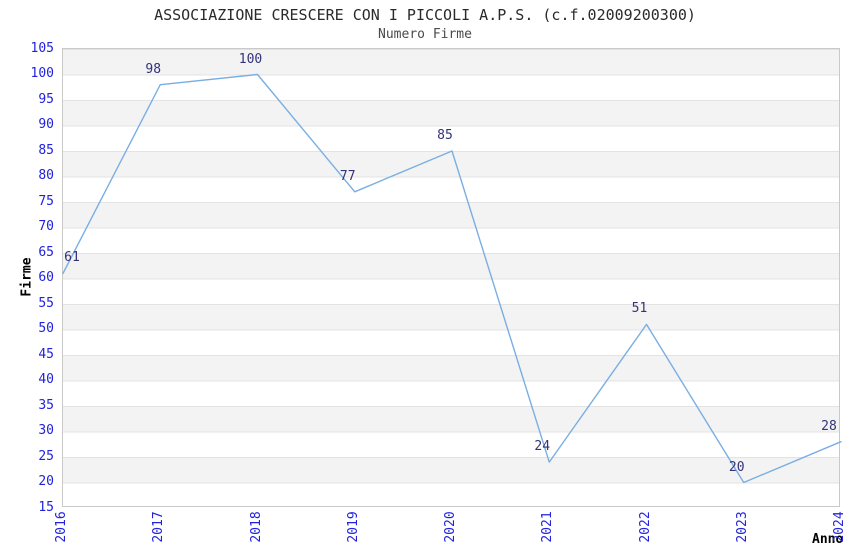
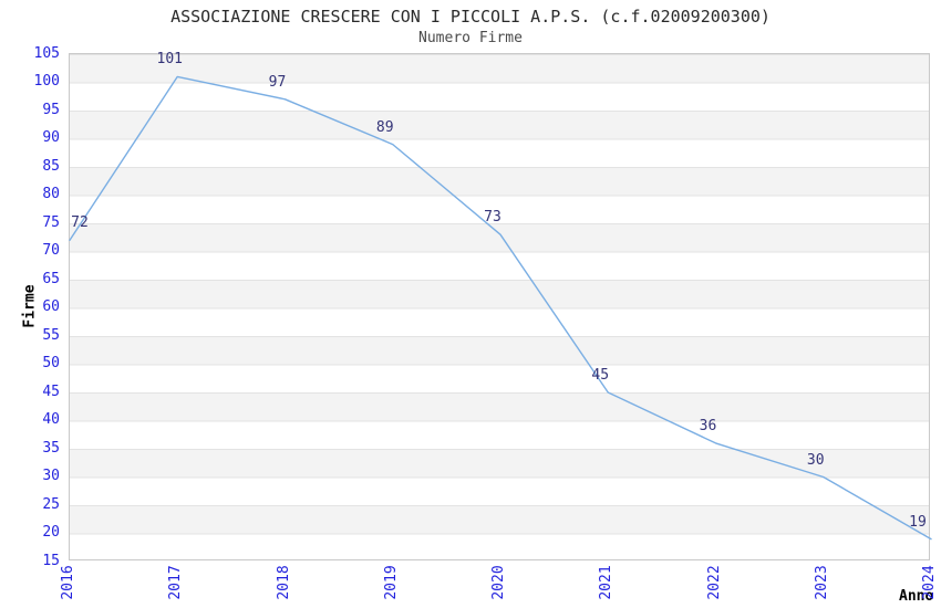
2016: 61 -> 72
2017: 98 -> 101
2018: 100 -> 97
2019: 77 -> 89
2020: 85 -> 73
2021: 24 -> 45
2022: 51 -> 36
2023: 20 -> 30
2024: 28 -> 19
